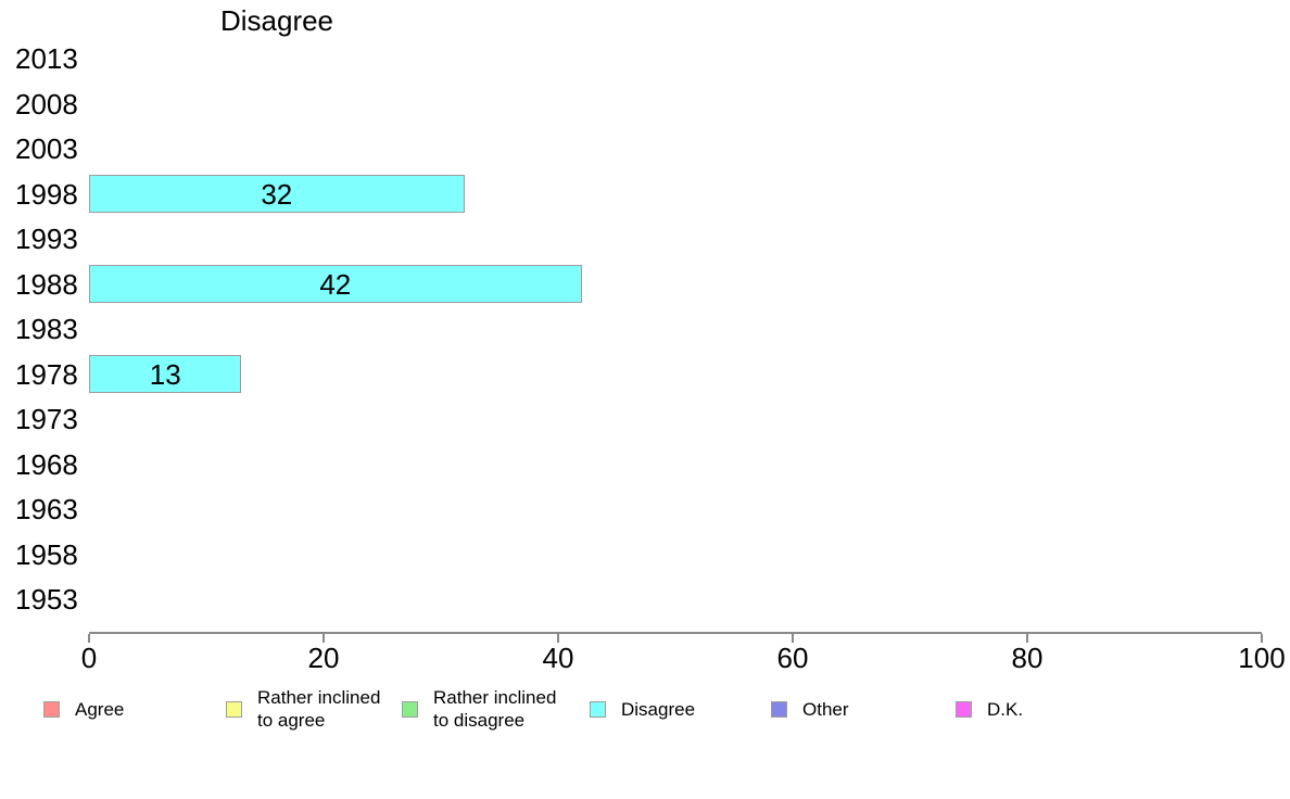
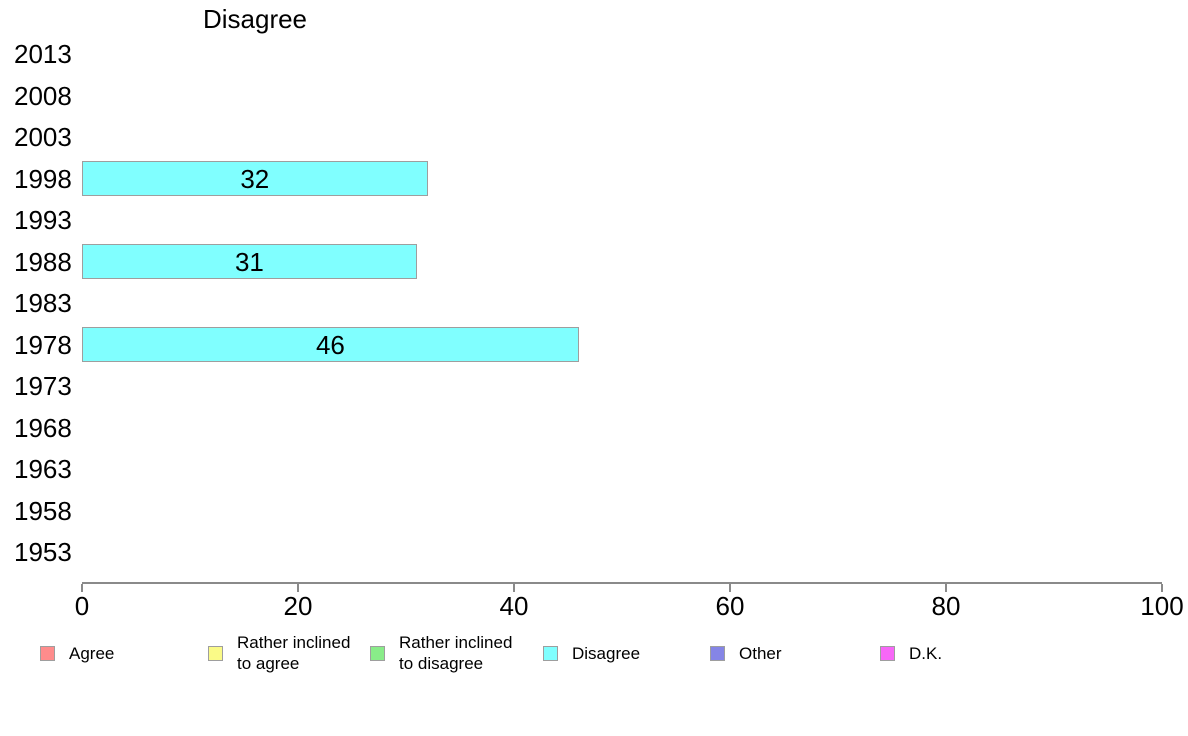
1988: 42 -> 31
1978: 13 -> 46
